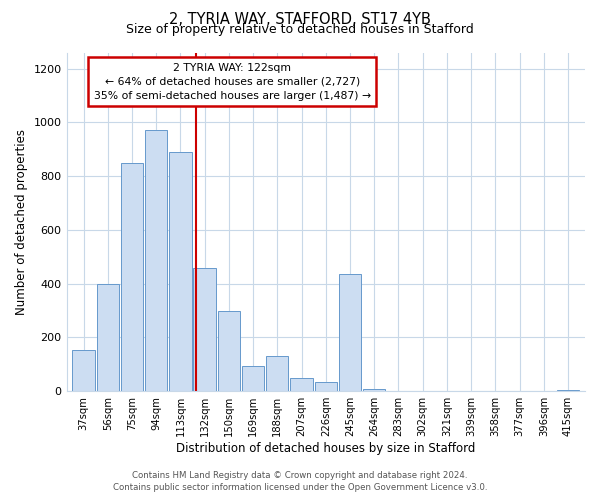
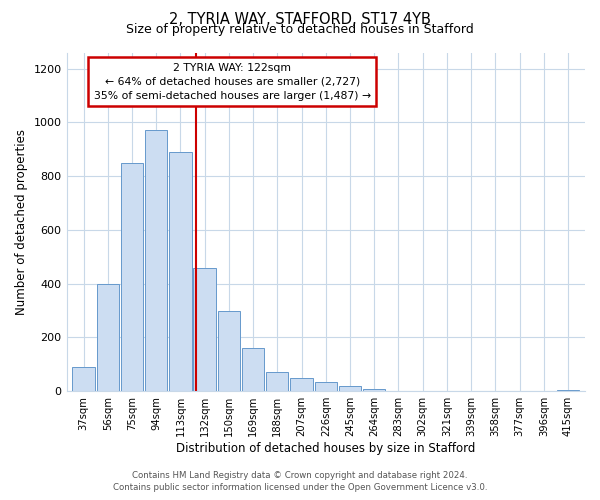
37sqm: 155 -> 90
169sqm: 95 -> 160
188sqm: 130 -> 70
245sqm: 435 -> 20
